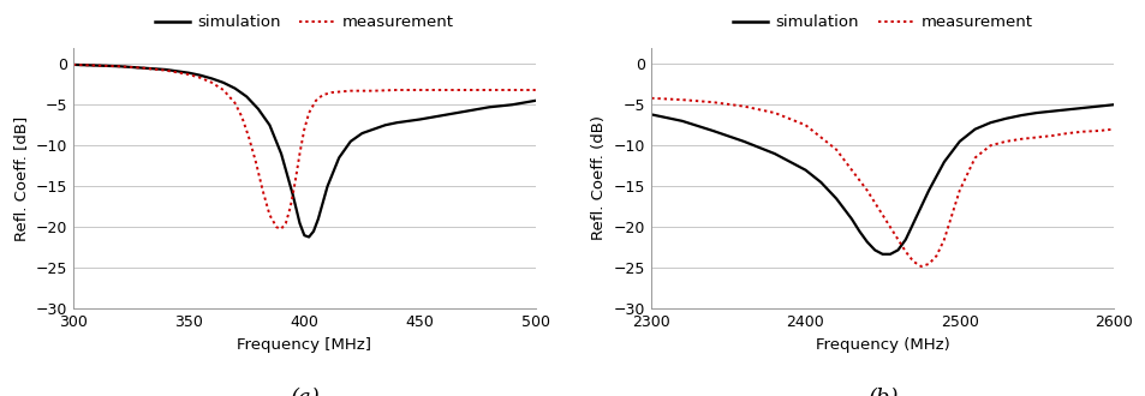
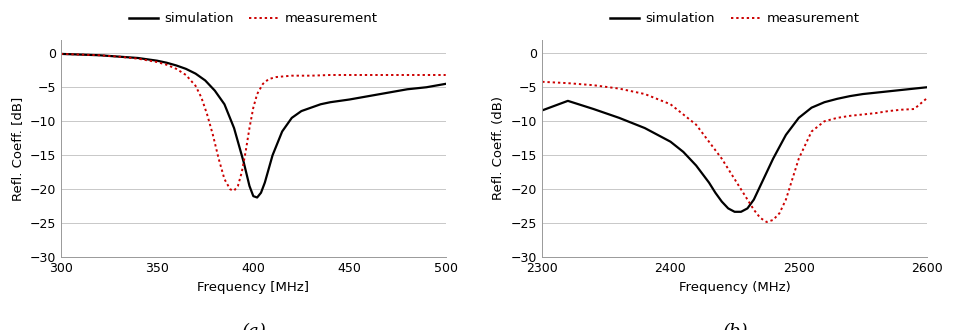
simulation/2300: -6.2 -> -8.4
measurement/2600: -8.0 -> -6.6
